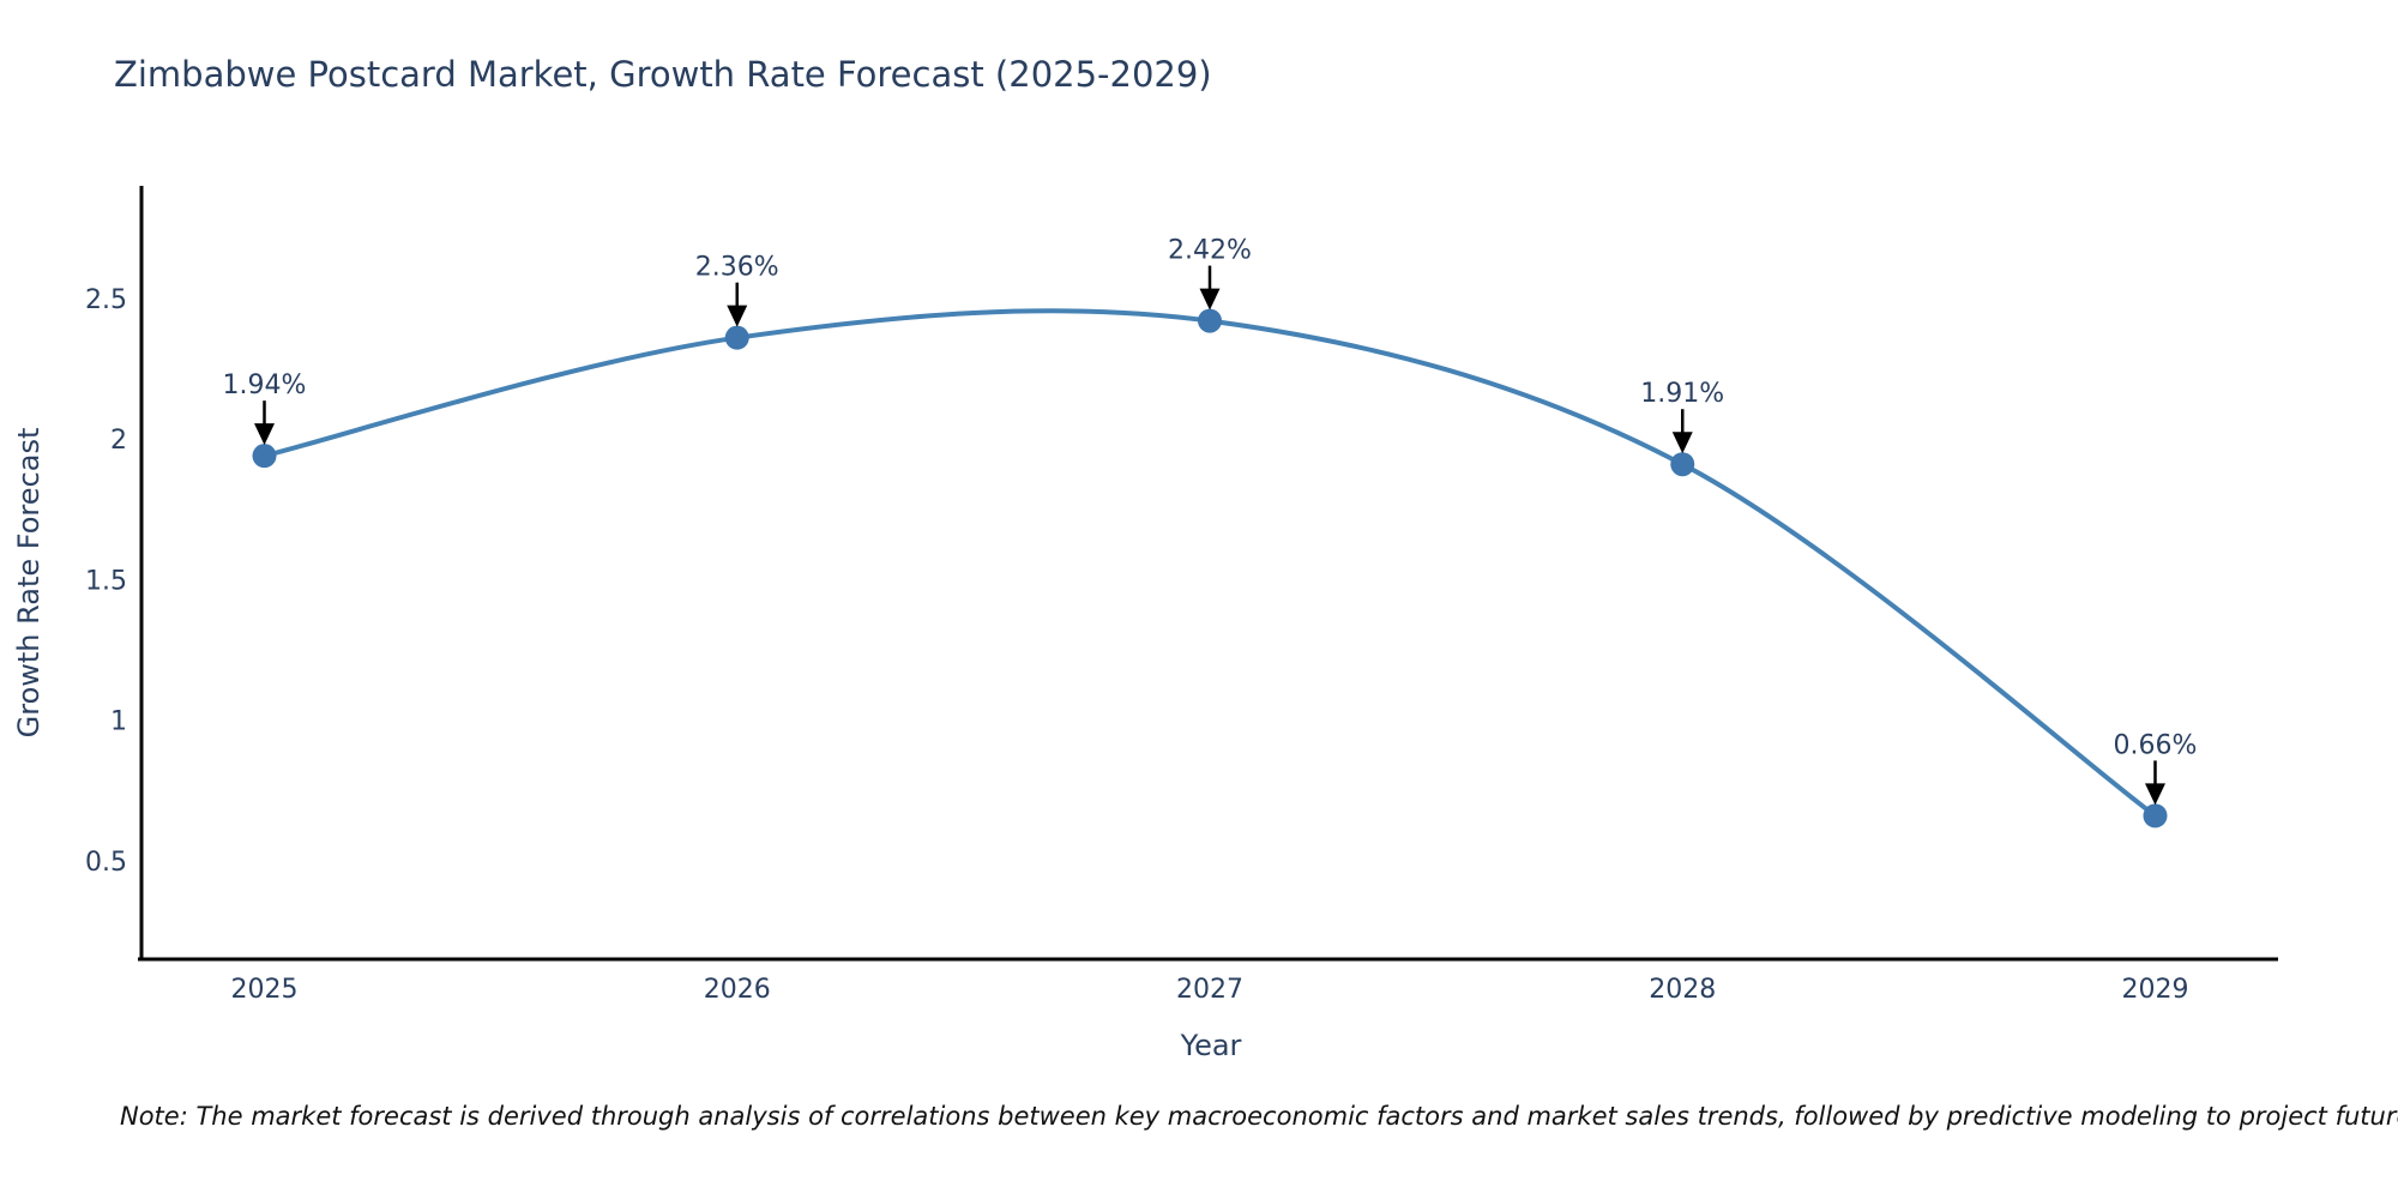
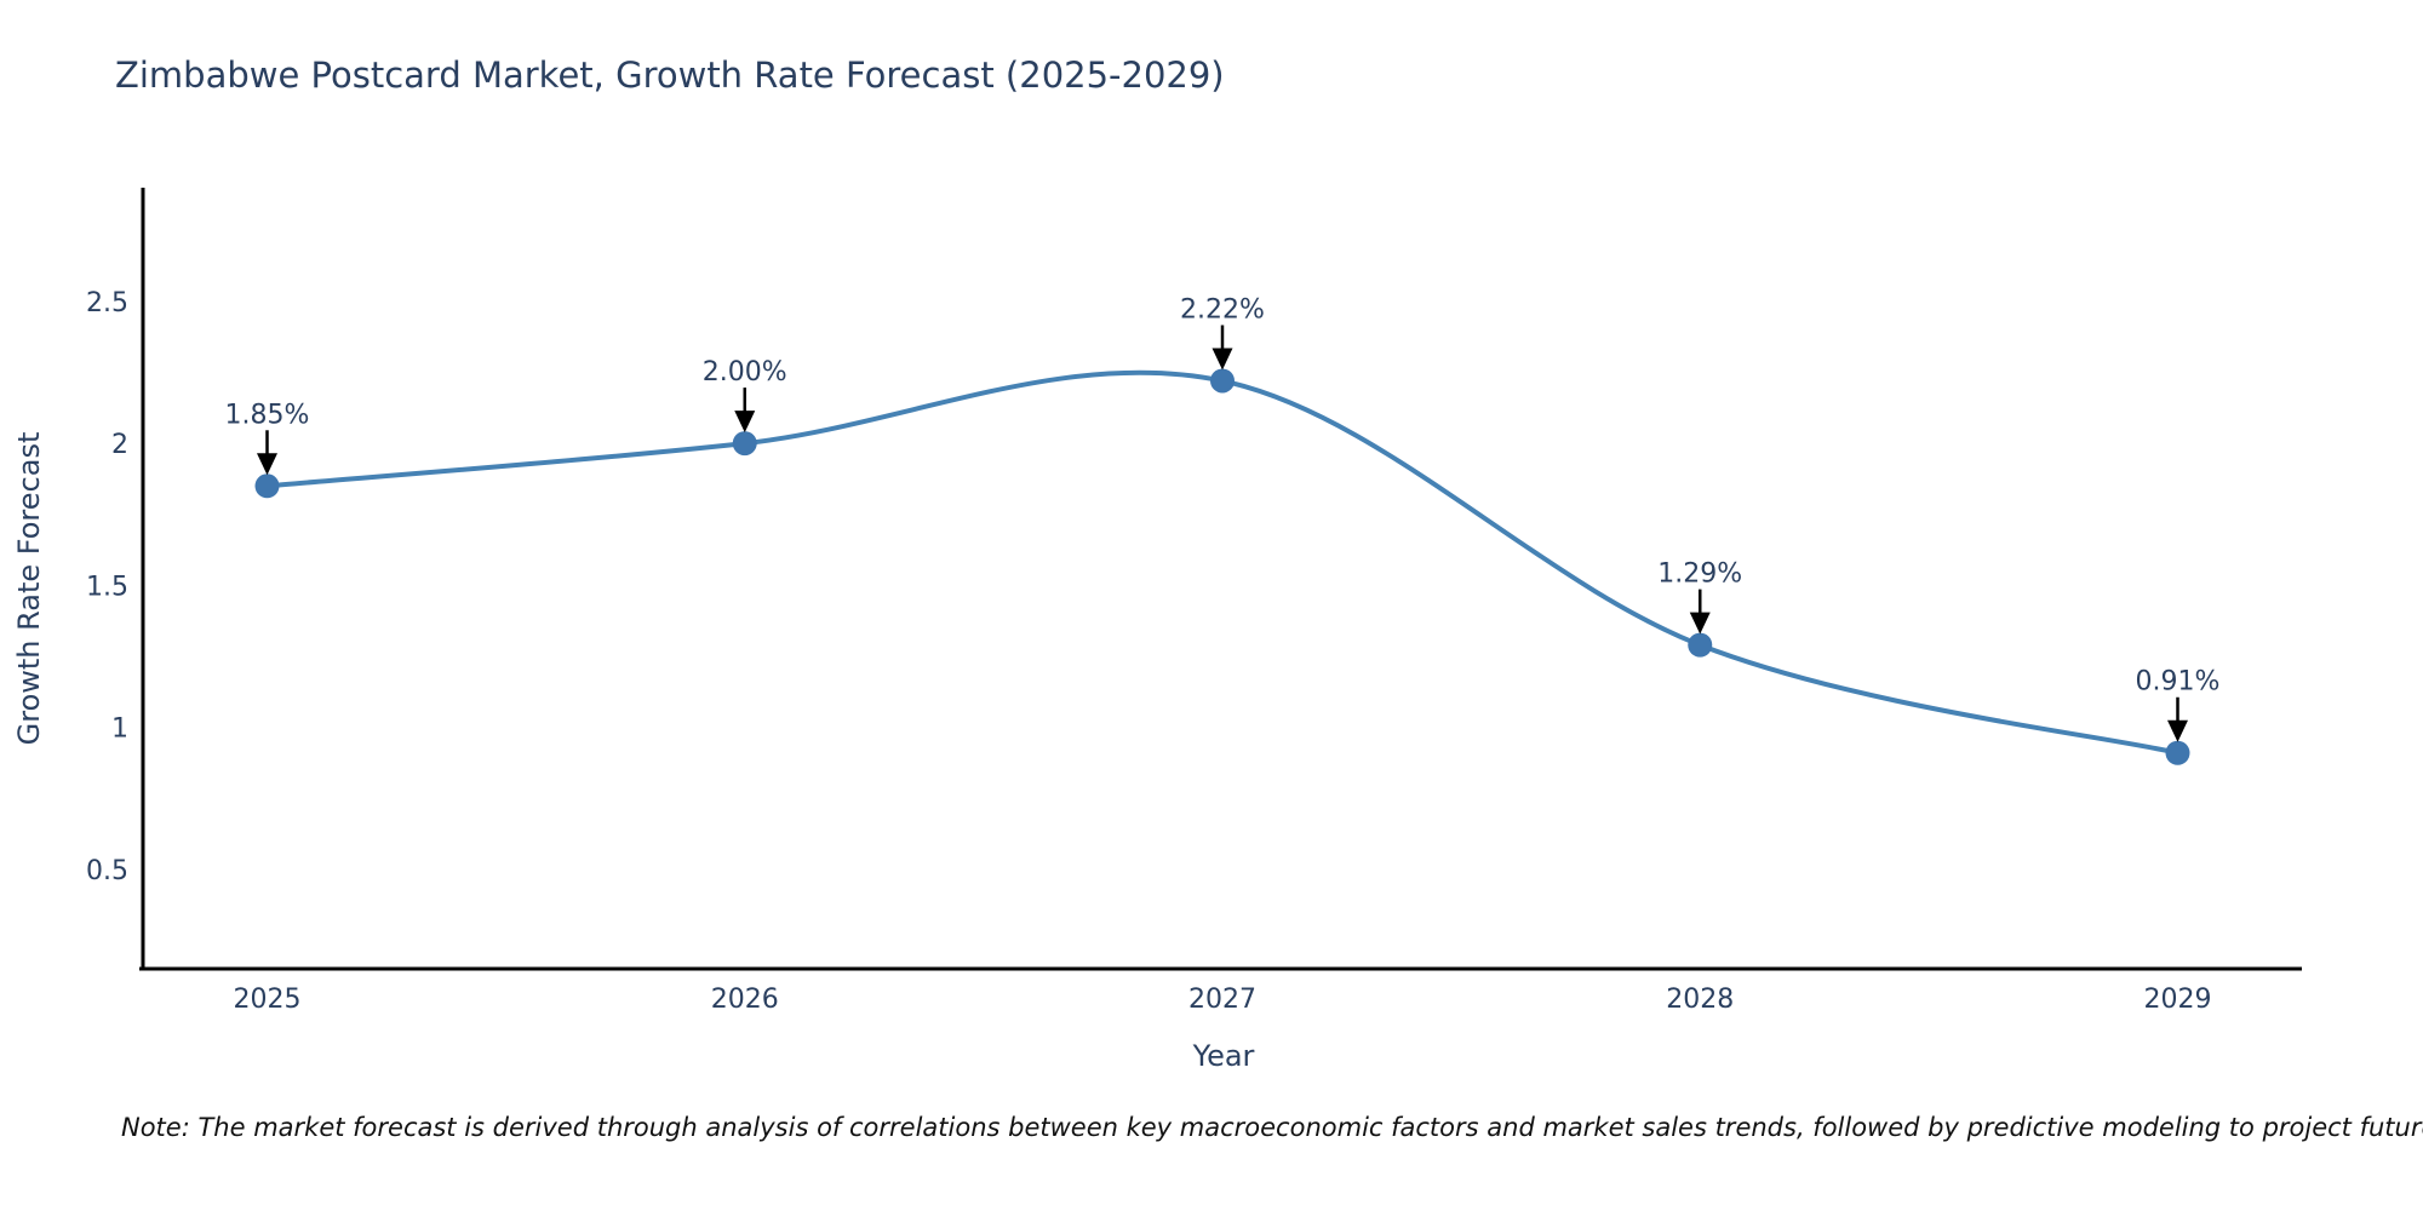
2025: 1.94% -> 1.85%
2026: 2.36% -> 2.00%
2027: 2.42% -> 2.22%
2028: 1.91% -> 1.29%
2029: 0.66% -> 0.91%
